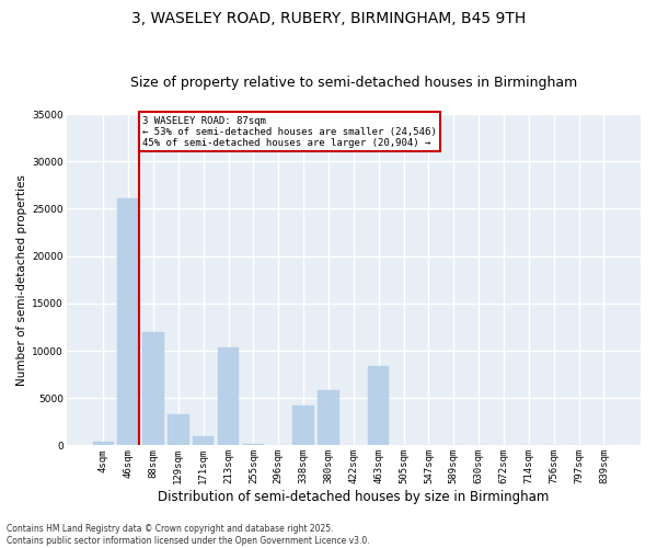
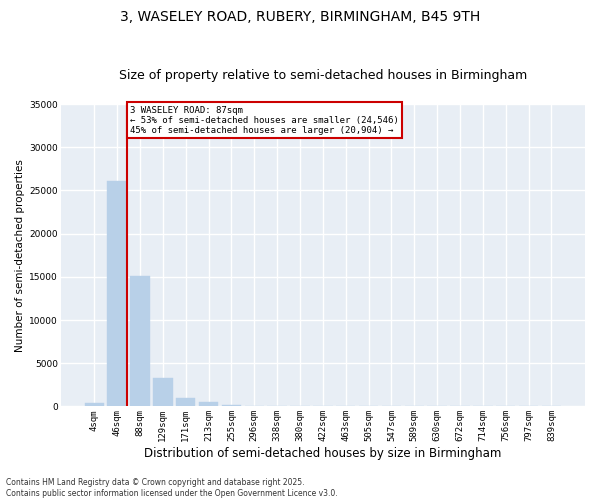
88sqm: 12000 -> 15100
213sqm: 10400 -> 500
338sqm: 4200 -> 0
380sqm: 5800 -> 0
463sqm: 8400 -> 0
